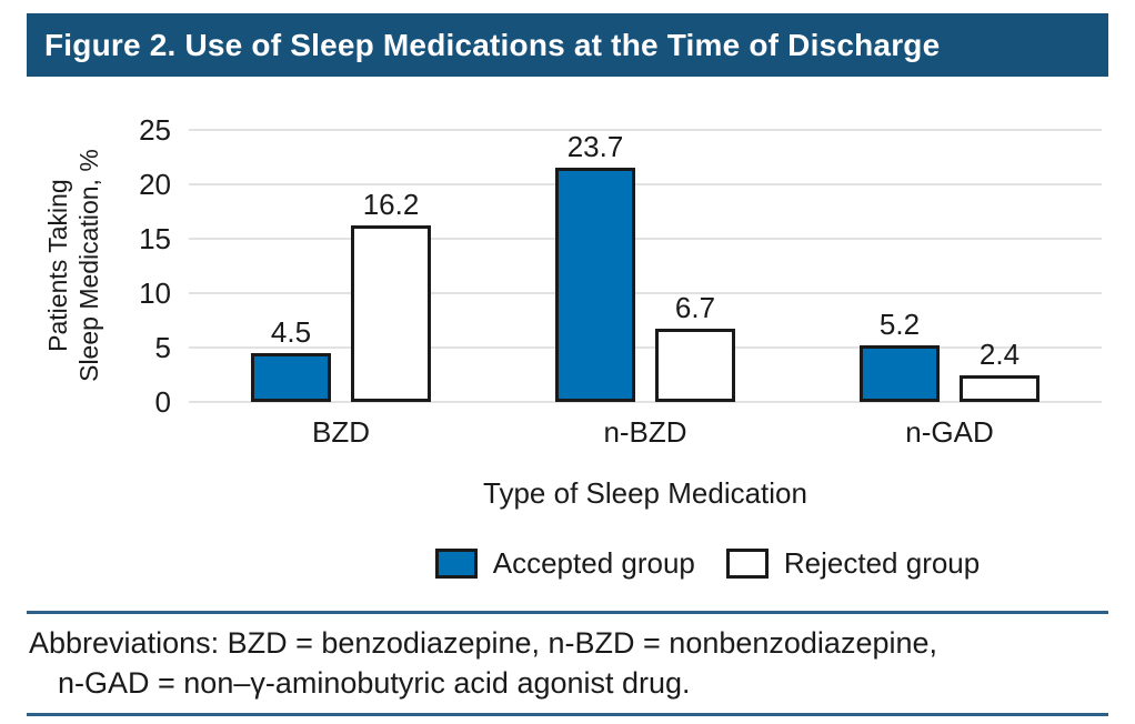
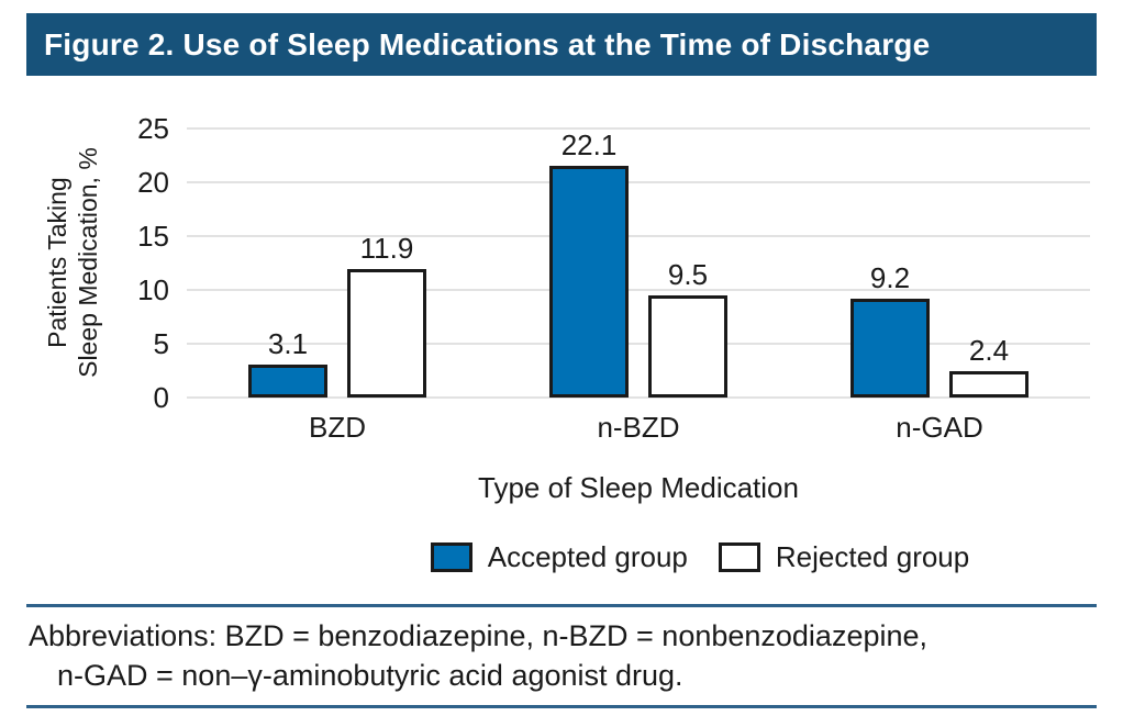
Accepted group/BZD: 4.5 -> 3.1
Rejected group/BZD: 16.2 -> 11.9
Accepted group/n-BZD: 23.7 -> 22.1
Rejected group/n-BZD: 6.7 -> 9.5
Accepted group/n-GAD: 5.2 -> 9.2
